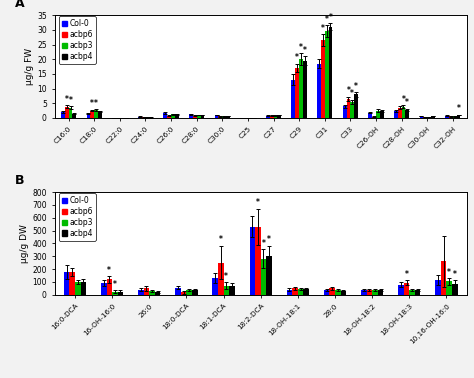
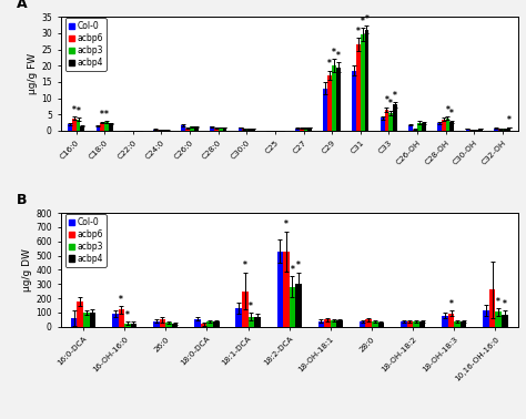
Col-0/16:0-DCA: 180 -> 60
